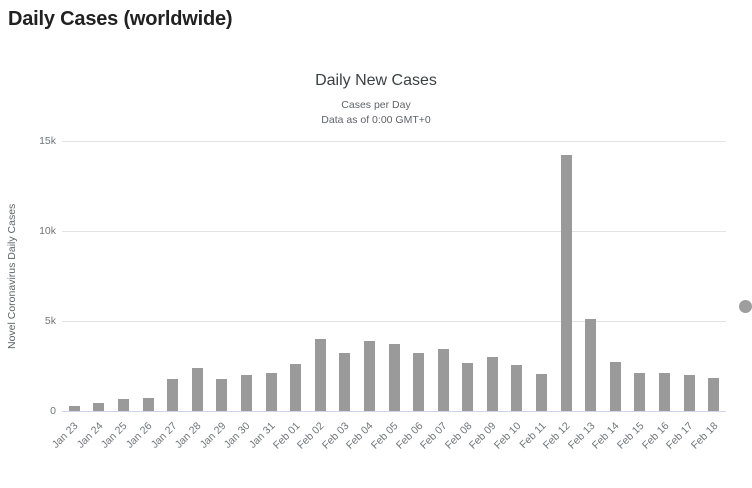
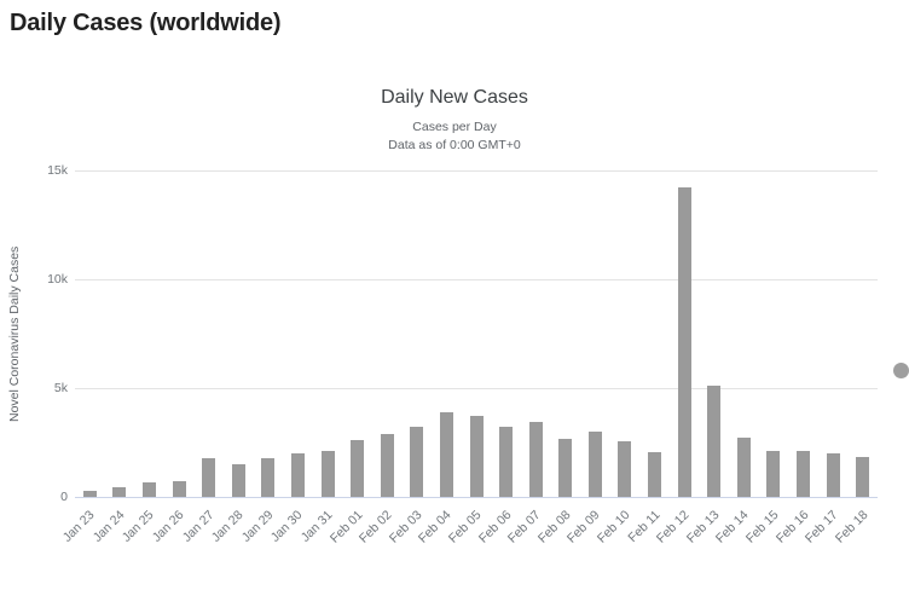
Jan 28: 2.4k -> 1.5k
Feb 02: 4.0k -> 2.9k
